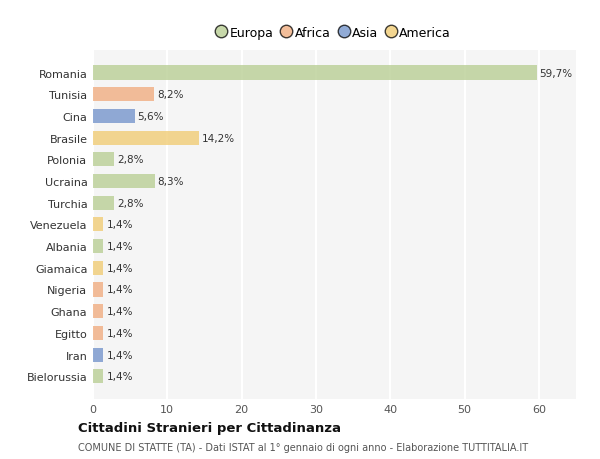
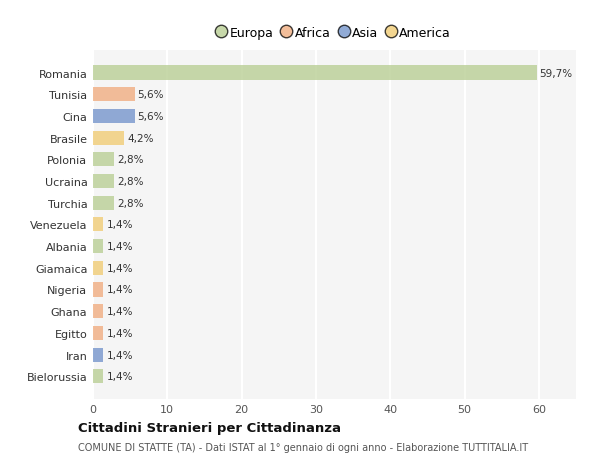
Tunisia: 8,2% -> 5,6%
Brasile: 14,2% -> 4,2%
Ucraina: 8,3% -> 2,8%
